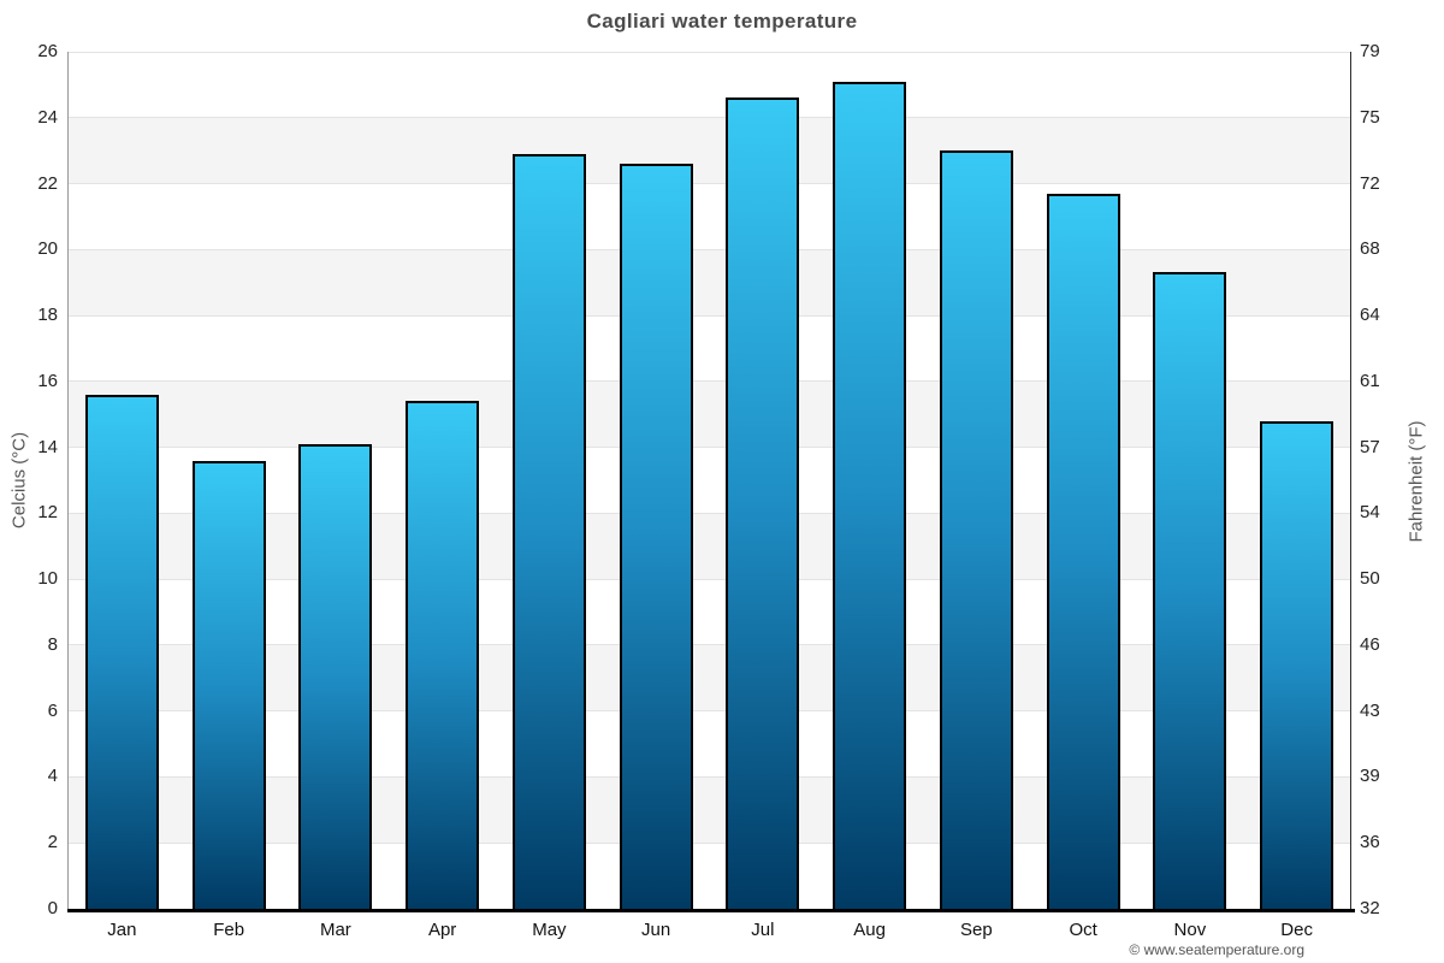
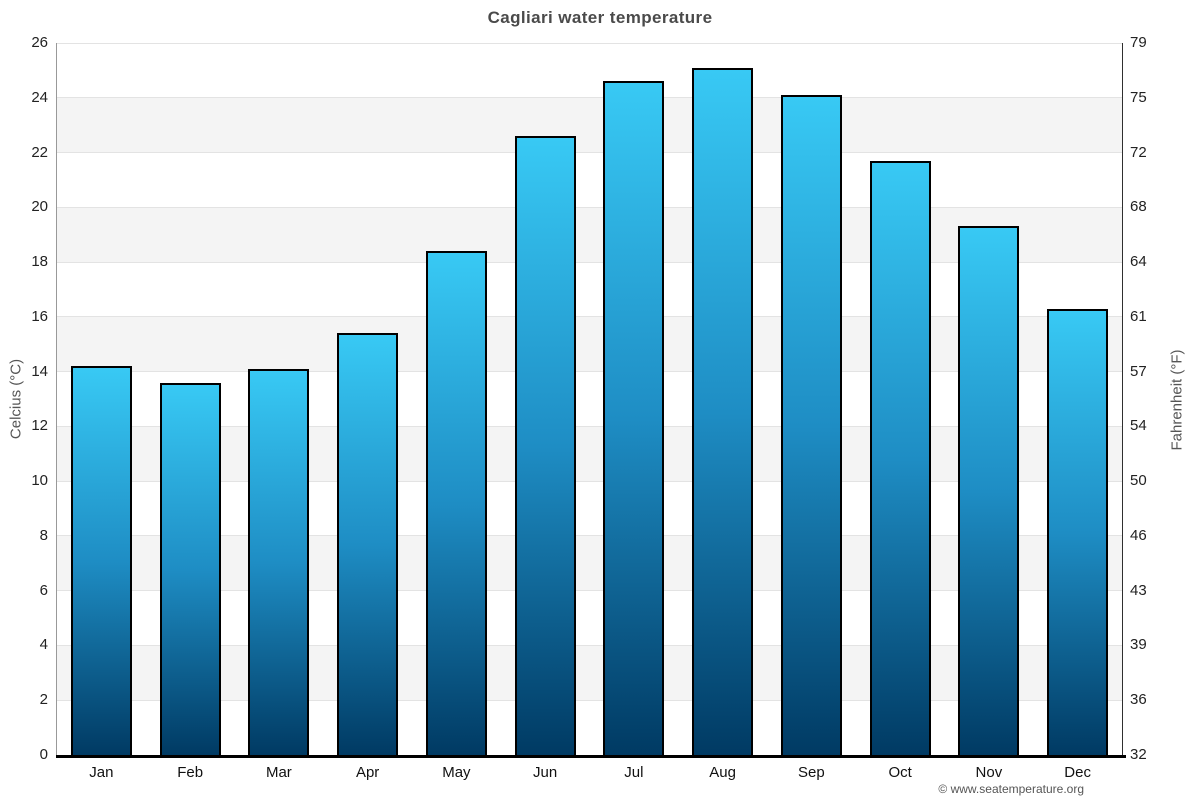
Jan: 15.6 -> 14.2
May: 22.9 -> 18.4
Sep: 23.0 -> 24.1
Dec: 14.8 -> 16.3
